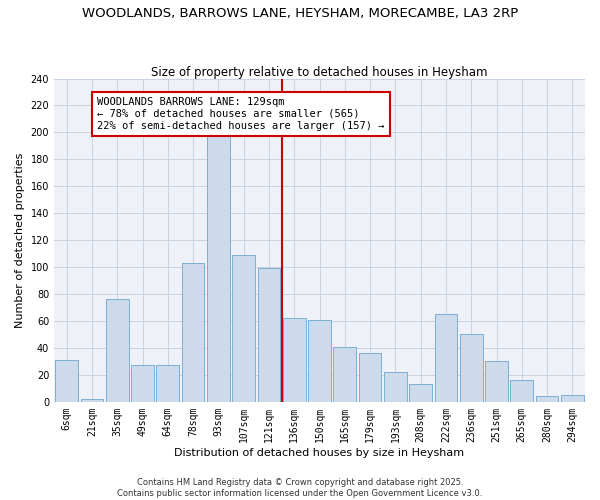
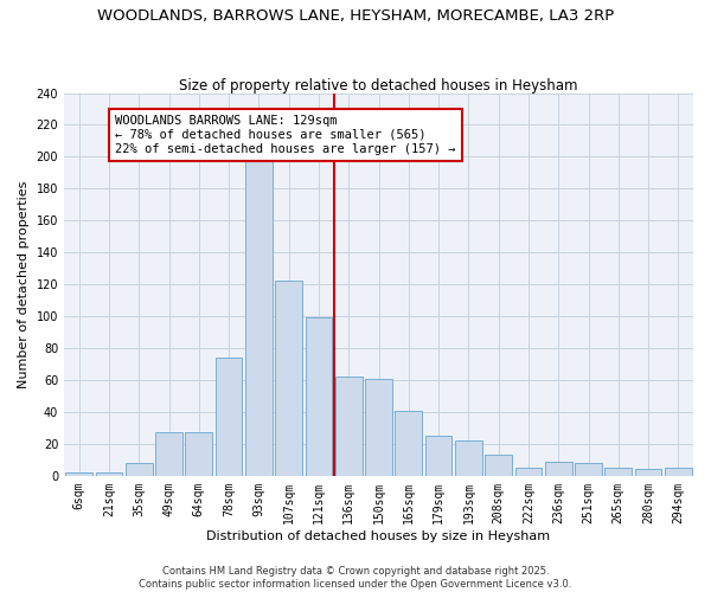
6sqm: 31 -> 2
35sqm: 76 -> 8
78sqm: 103 -> 74
107sqm: 109 -> 122
179sqm: 36 -> 25
222sqm: 65 -> 5
236sqm: 50 -> 9
251sqm: 30 -> 8
265sqm: 16 -> 5
